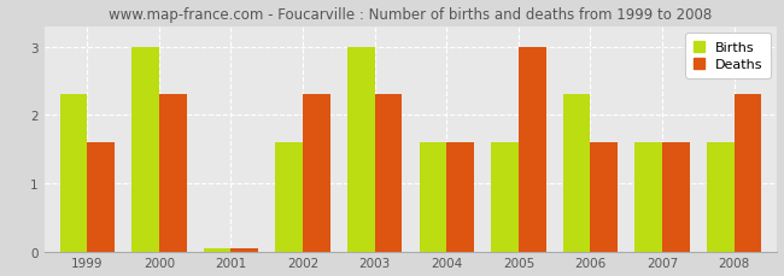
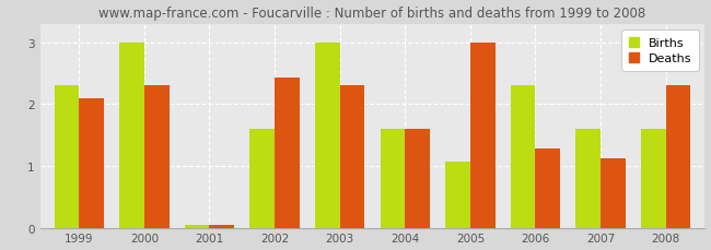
Deaths/1999: 1.60 -> 2.10
Deaths/2002: 2.30 -> 2.42
Births/2005: 1.60 -> 1.06
Deaths/2006: 1.60 -> 1.28
Deaths/2007: 1.60 -> 1.12
